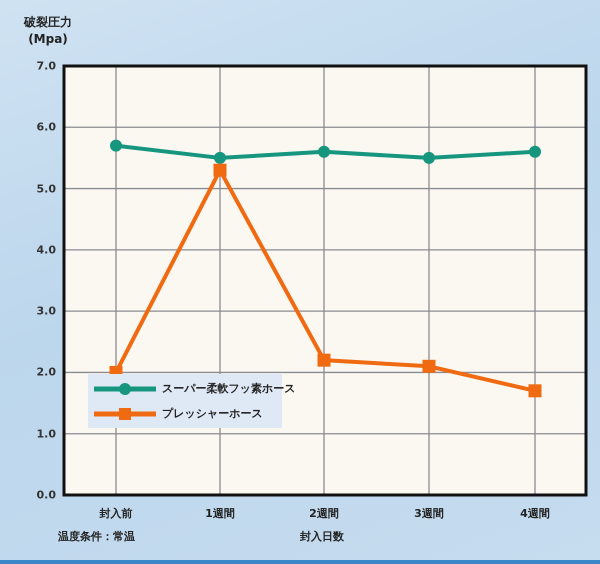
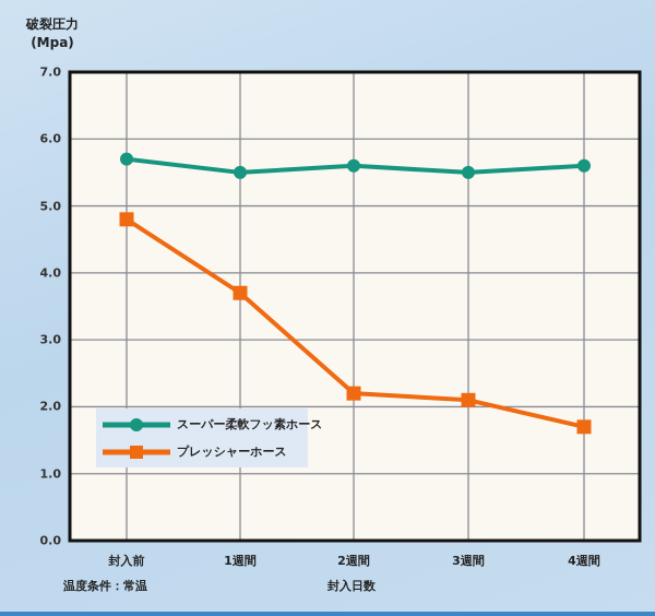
プレッシャーホース/封入前: 2.0 -> 4.8
プレッシャーホース/1週間: 5.3 -> 3.7
